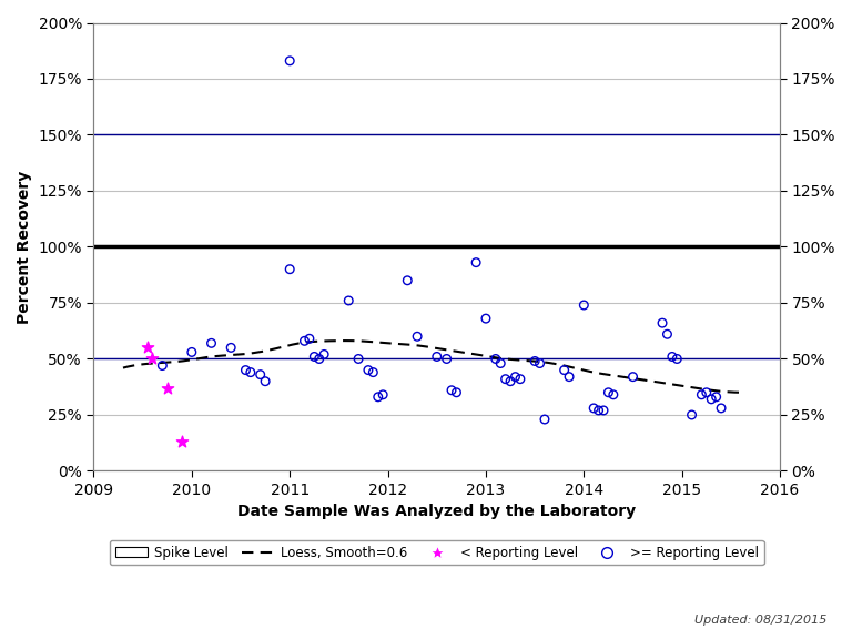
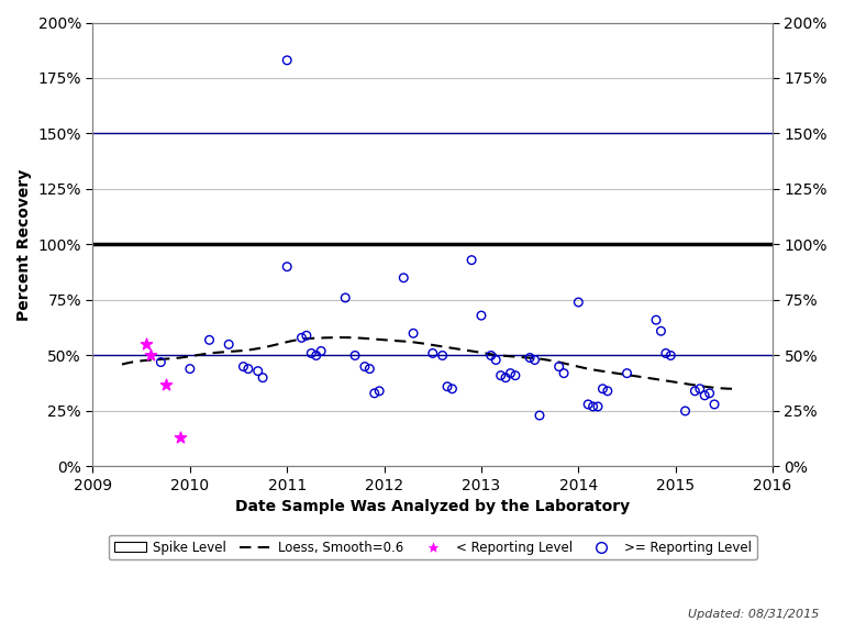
>= Reporting Level/2010: 53% -> 44%
